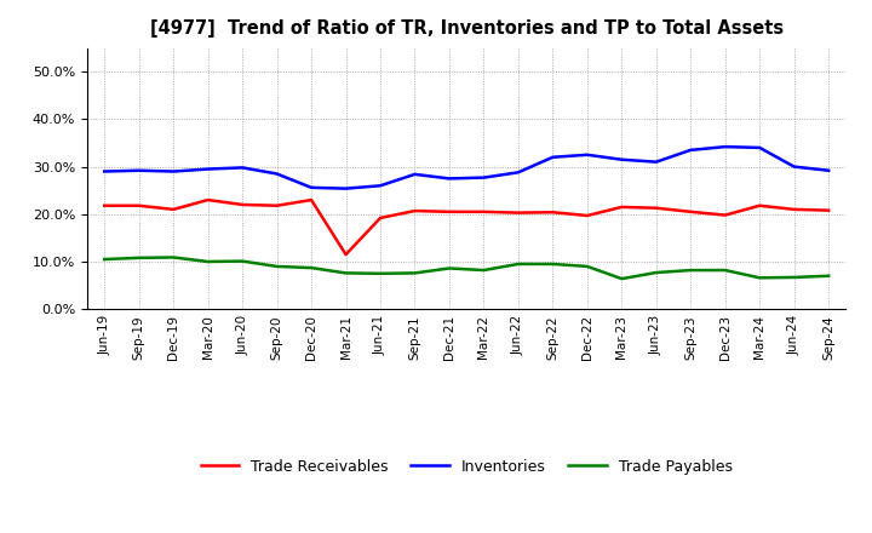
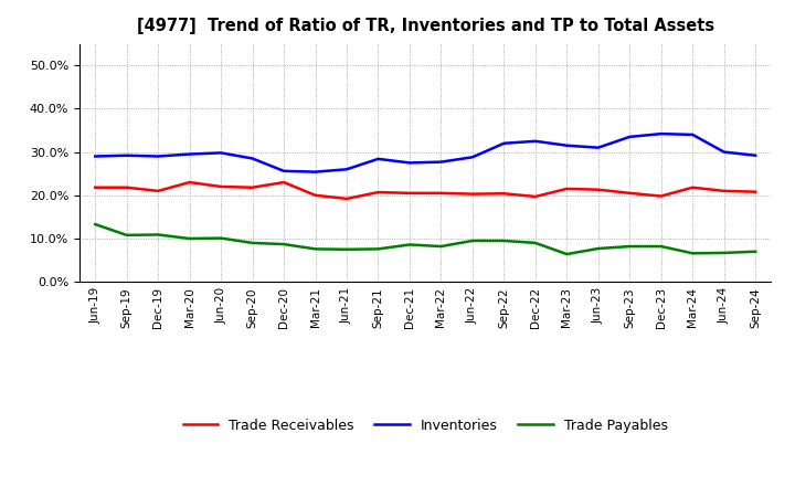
Trade Payables/Jun-19: 10.5% -> 13.3%
Trade Receivables/Mar-21: 11.5% -> 20.0%
